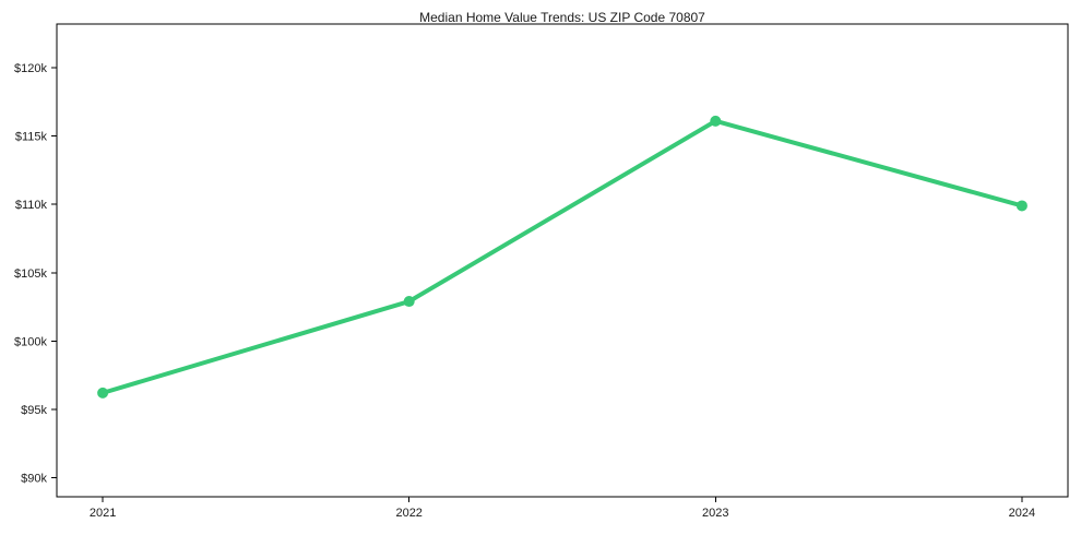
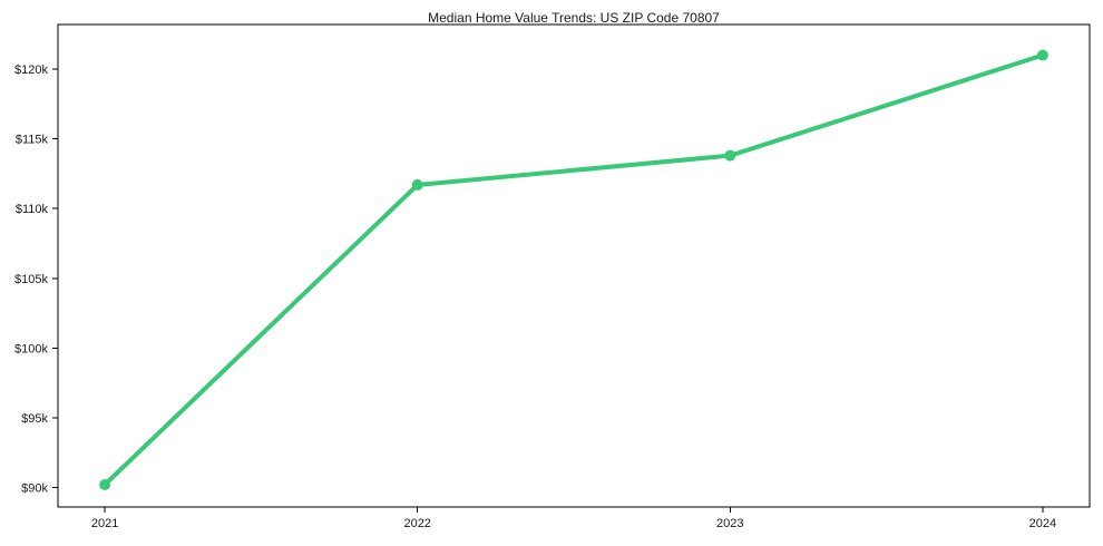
2021: $96.2k -> $90.2k
2022: $102.9k -> $111.7k
2023: $116.1k -> $113.8k
2024: $109.9k -> $121.0k
